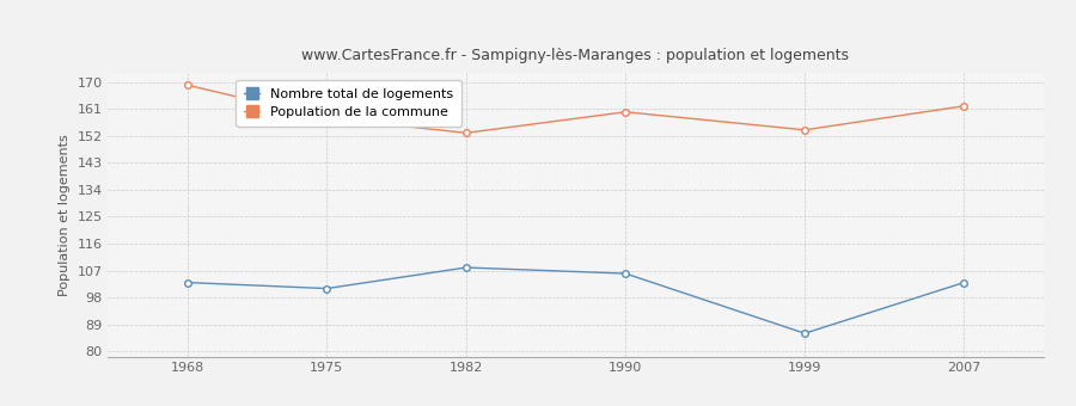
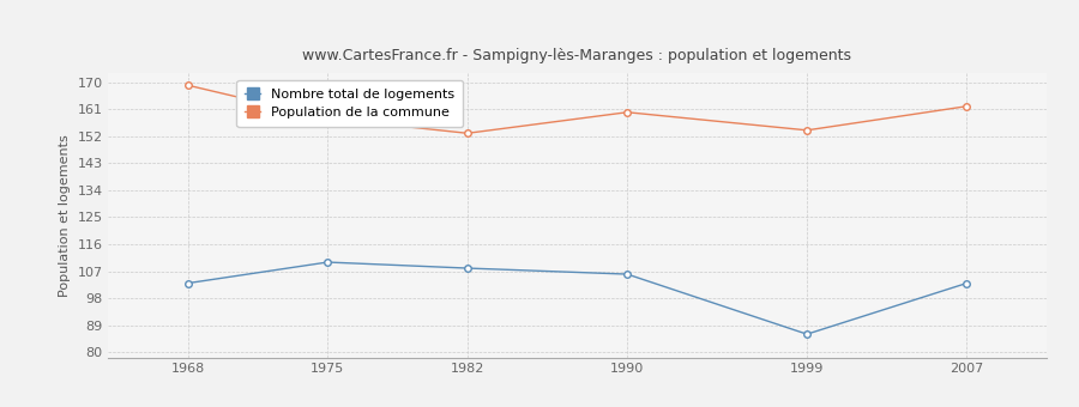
Nombre total de logements/1975: 101 -> 110
